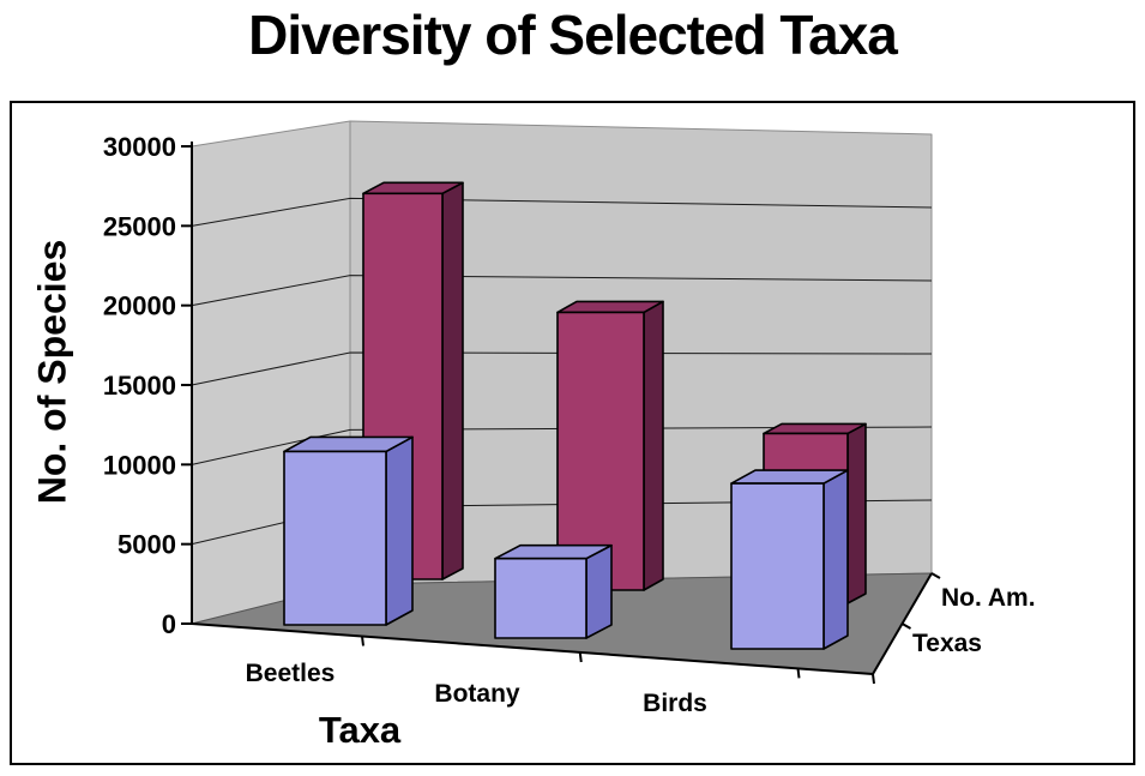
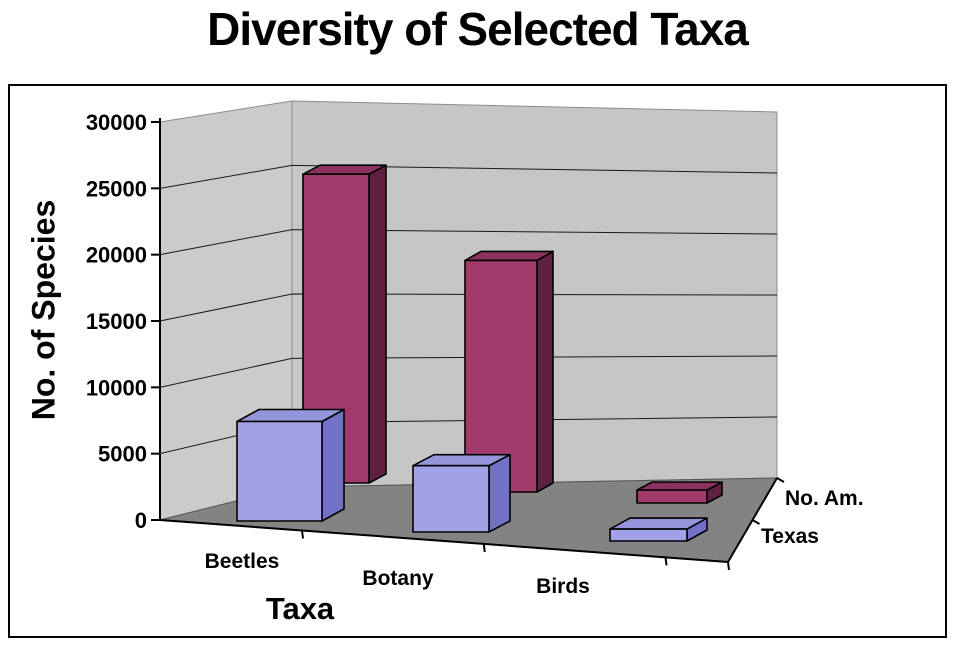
No. Am./Beetles: 25000 -> 24000
Texas/Beetles: 10900 -> 7500
No. Am./Birds: 11000 -> 1000
Texas/Birds: 10400 -> 900
